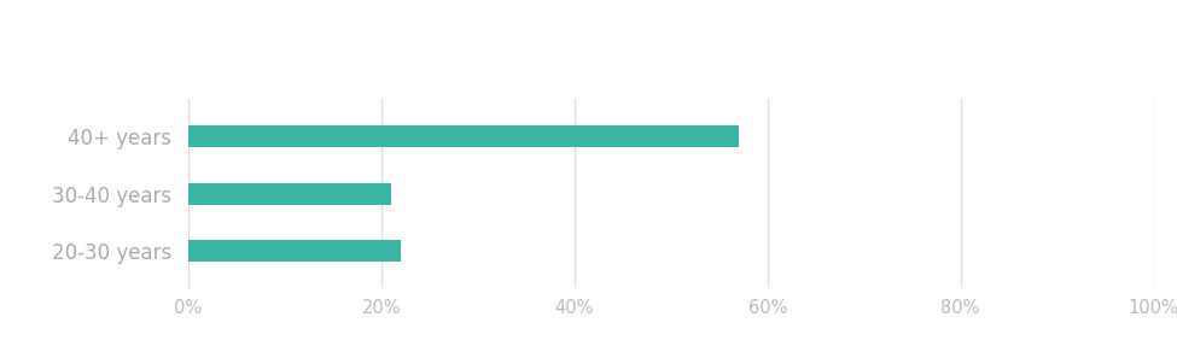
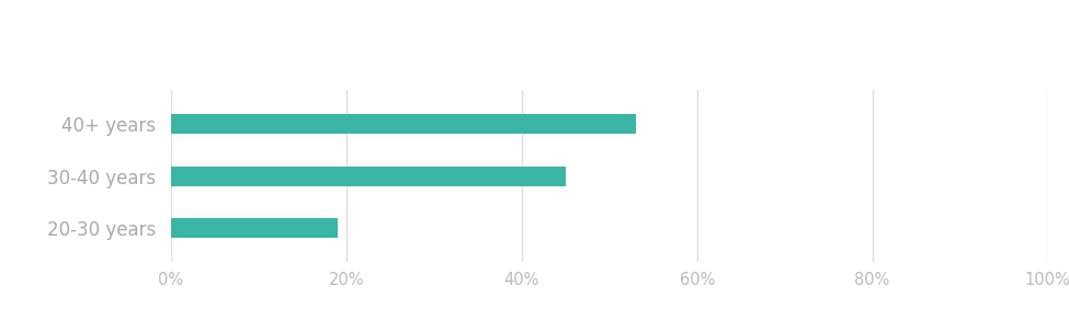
40+ years: 57% -> 53%
30-40 years: 21% -> 45%
20-30 years: 22% -> 19%
